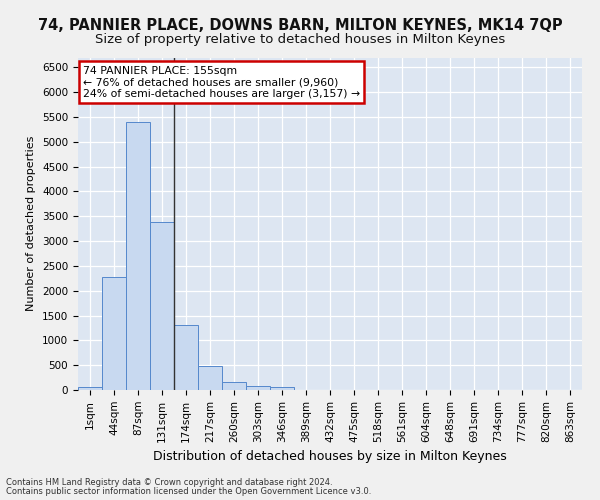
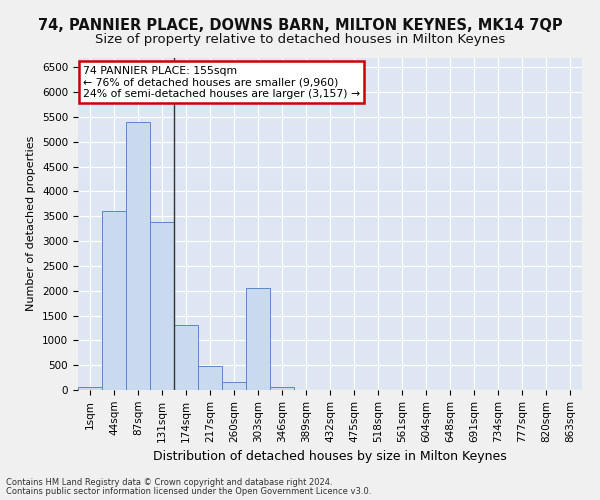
44sqm: 2280 -> 3600
303sqm: 80 -> 2050
